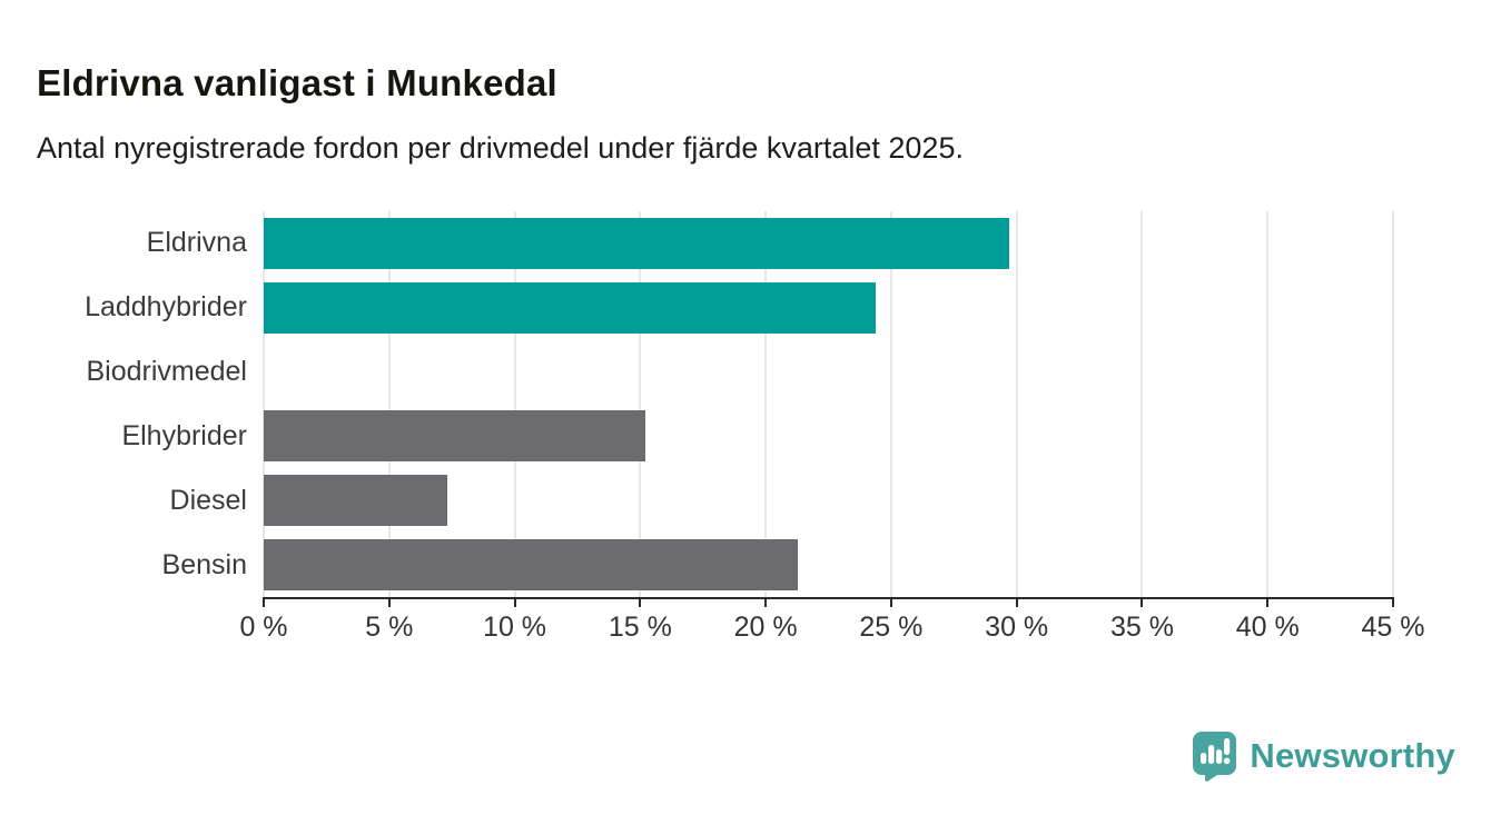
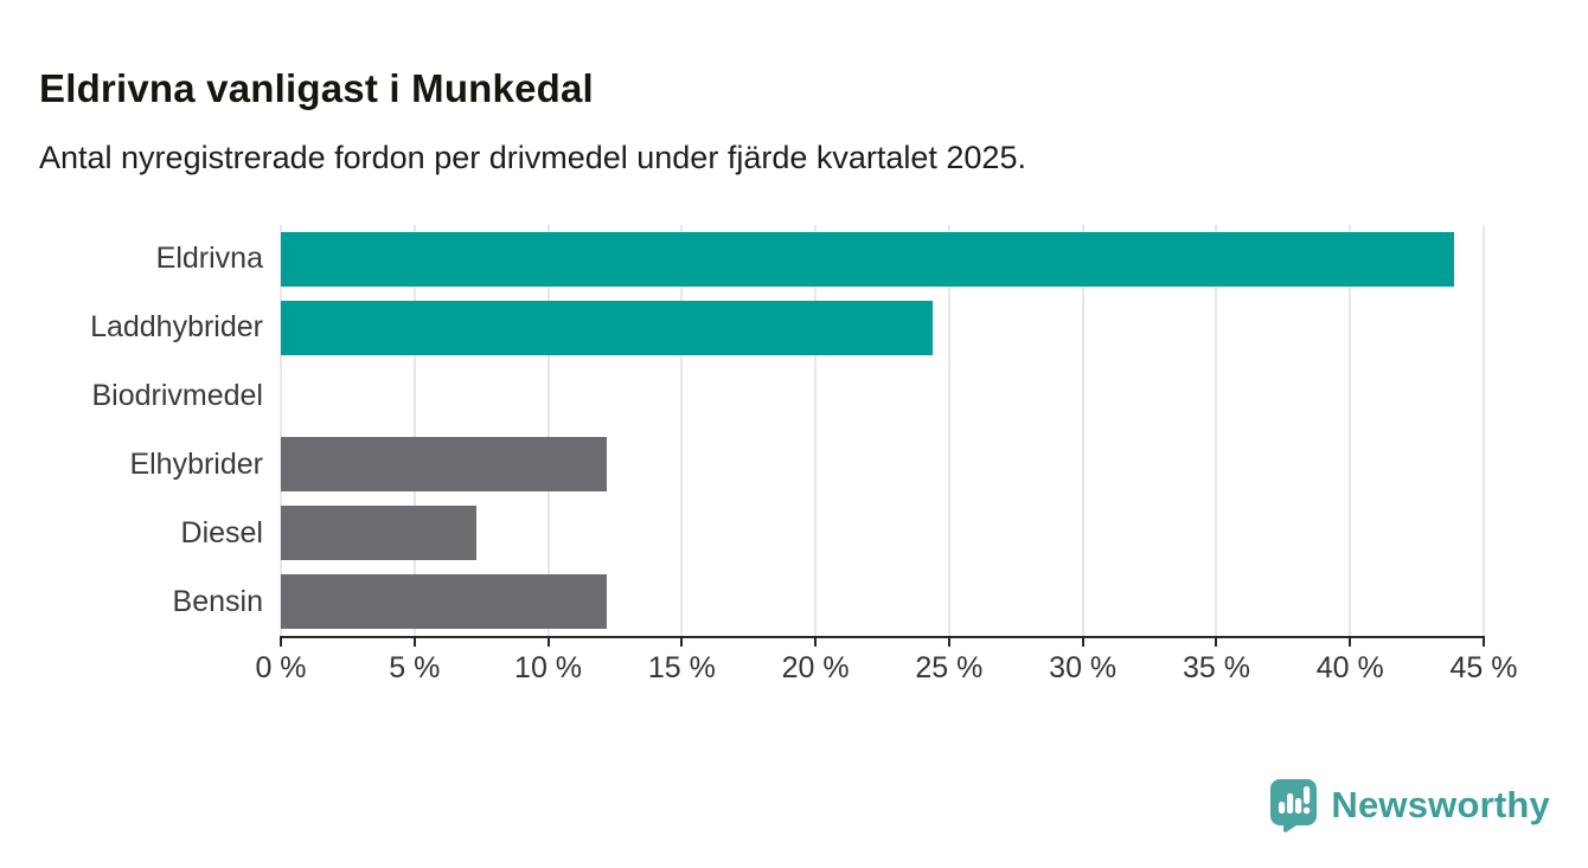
Eldrivna: 29.7% -> 43.9%
Elhybrider: 15.2% -> 12.2%
Bensin: 21.3% -> 12.2%
